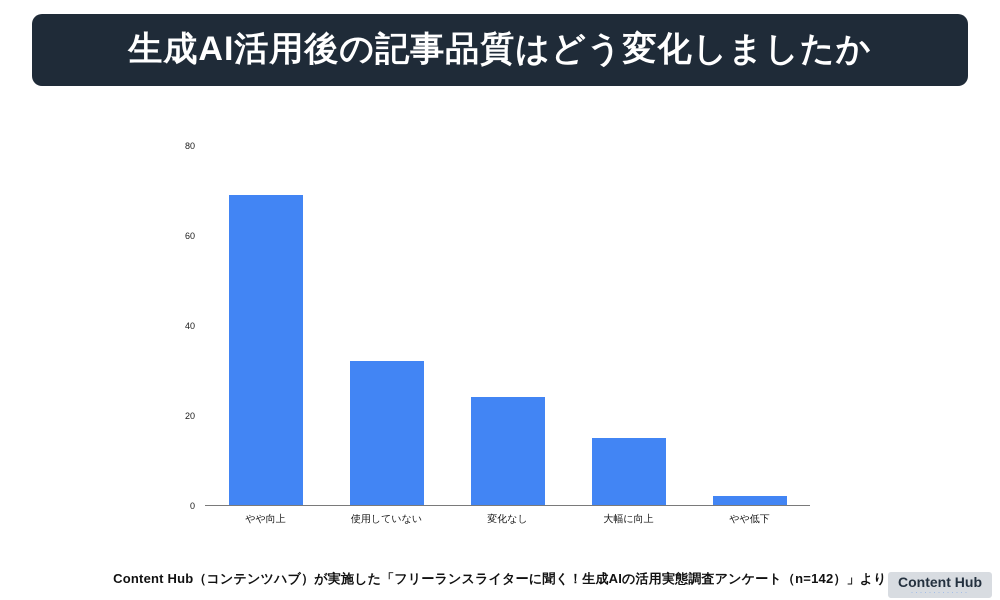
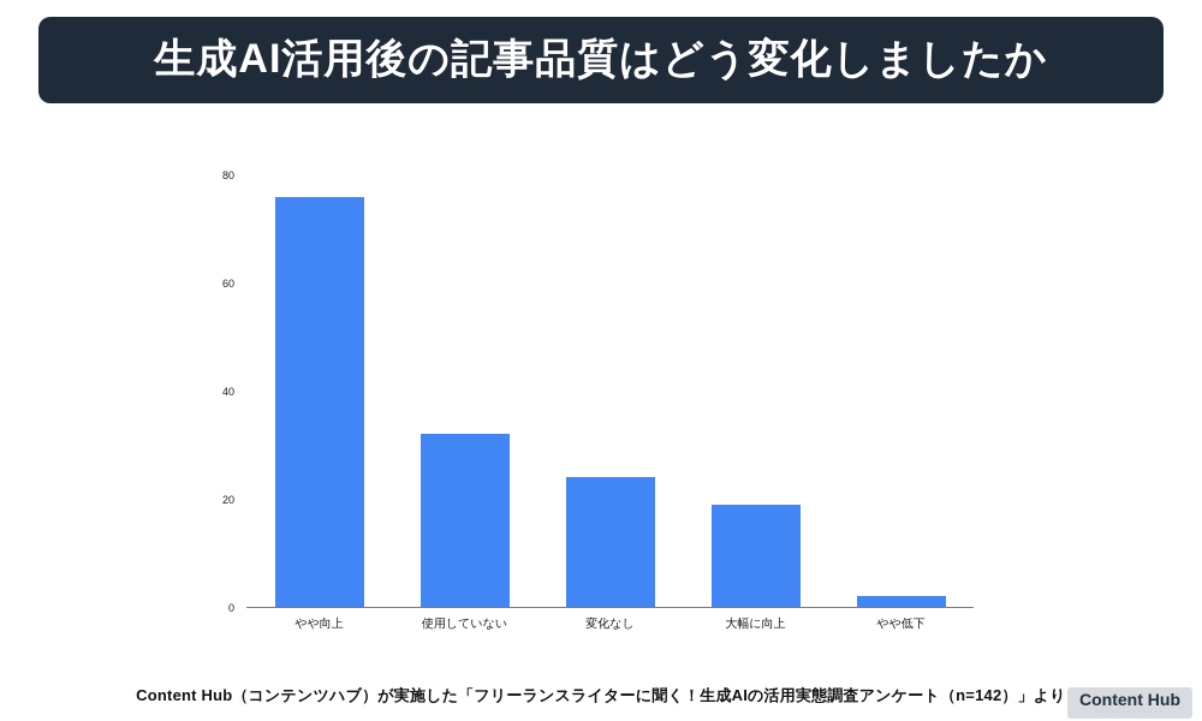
やや向上: 69 -> 76
大幅に向上: 15 -> 19
